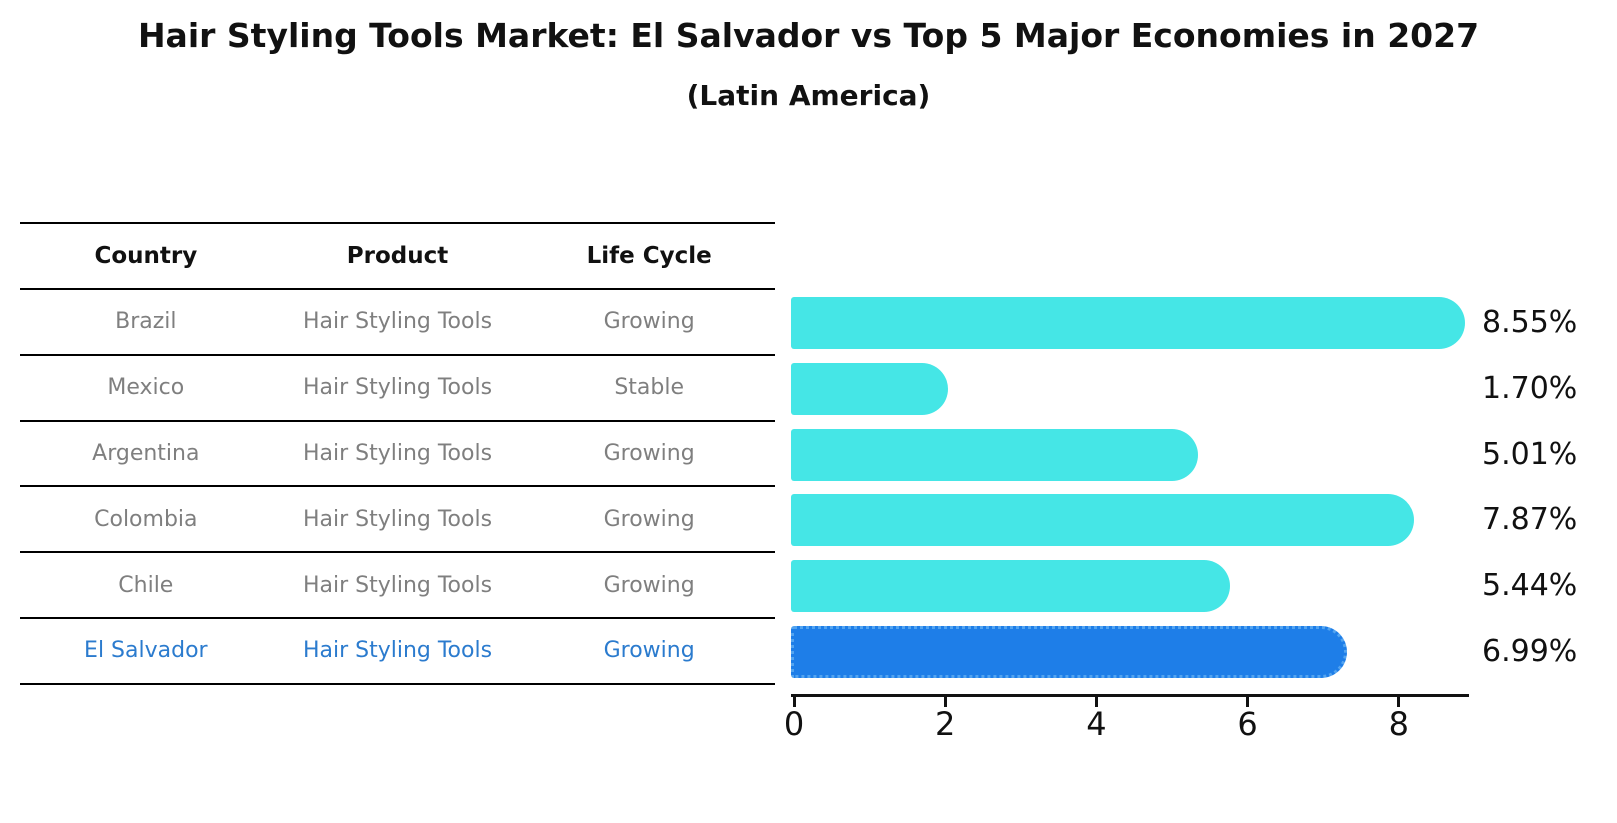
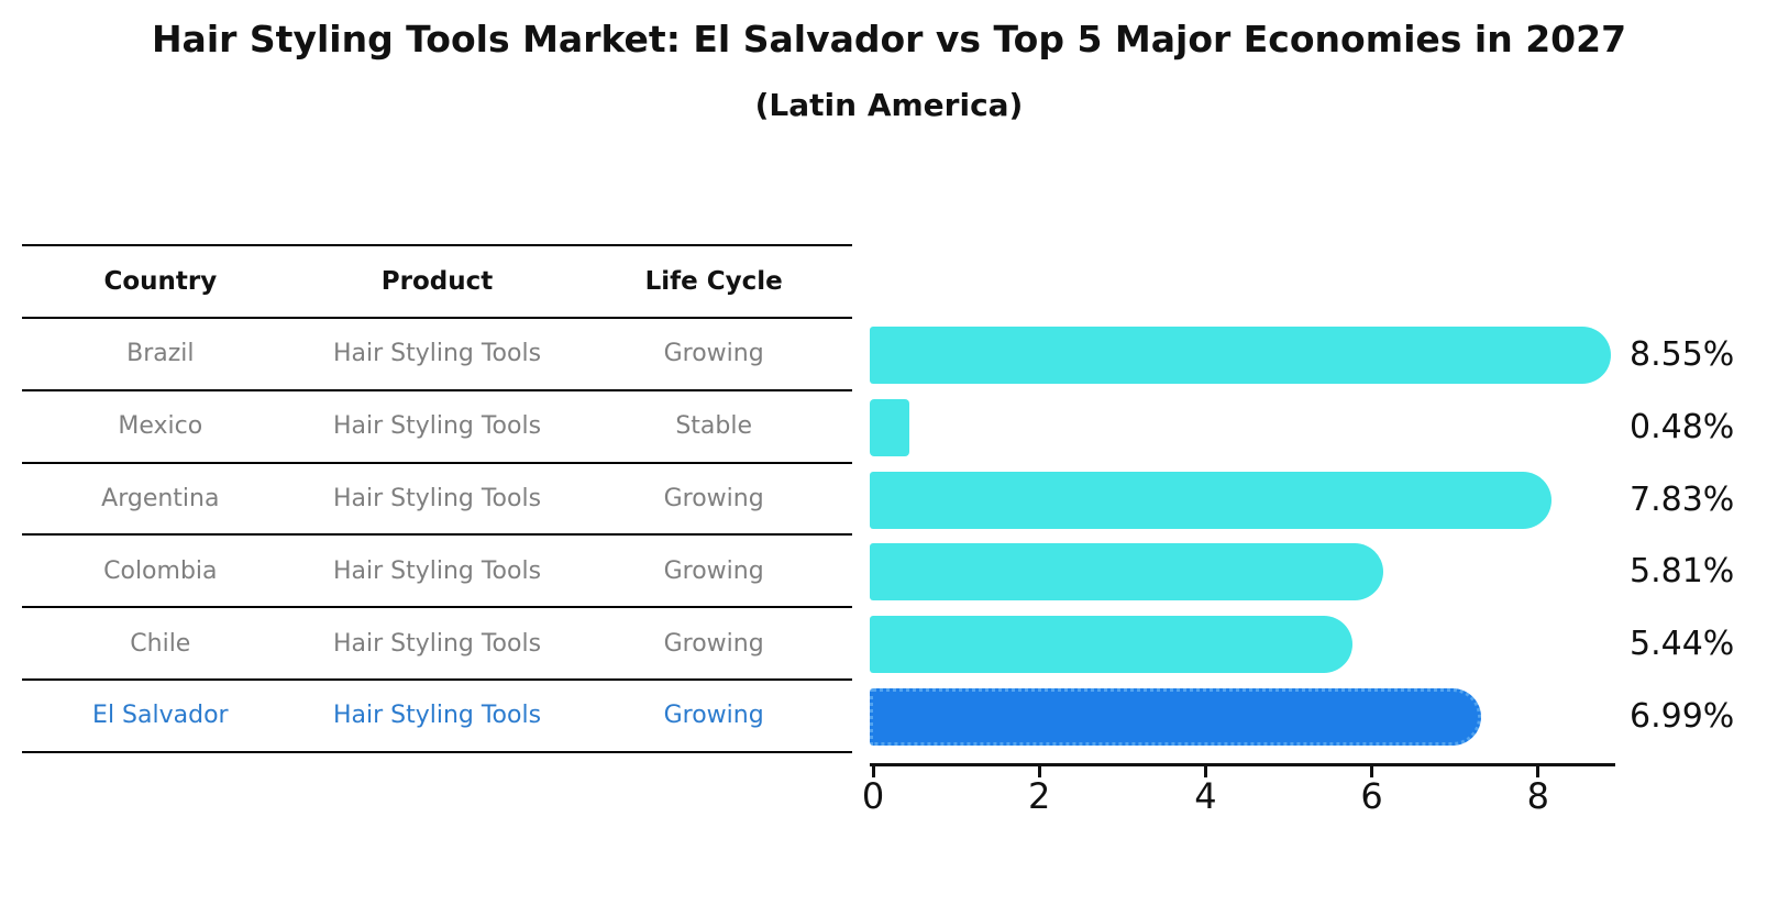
Mexico: 1.70% -> 0.48%
Argentina: 5.01% -> 7.83%
Colombia: 7.87% -> 5.81%
